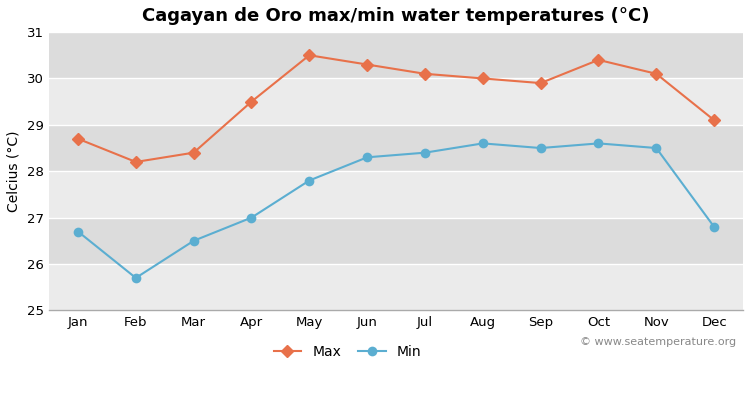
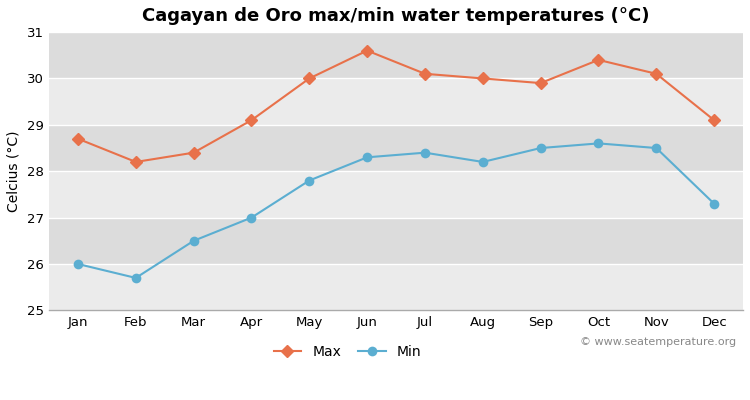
Min/Jan: 26.7 -> 26.0
Max/Apr: 29.5 -> 29.1
Max/May: 30.5 -> 30.0
Max/Jun: 30.3 -> 30.6
Min/Aug: 28.6 -> 28.2
Min/Dec: 26.8 -> 27.3
